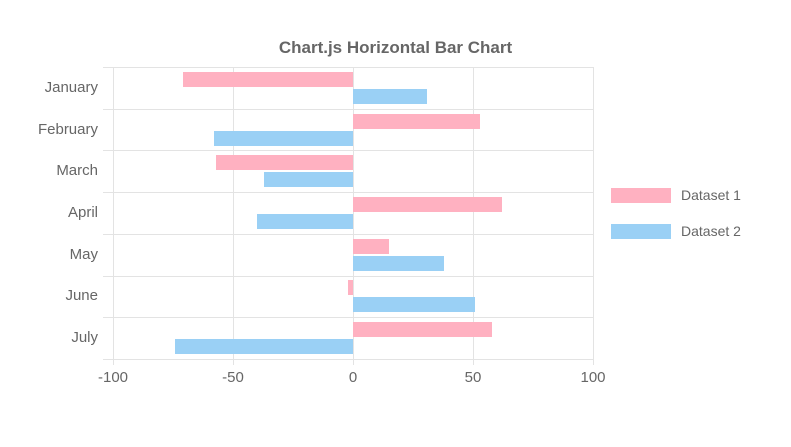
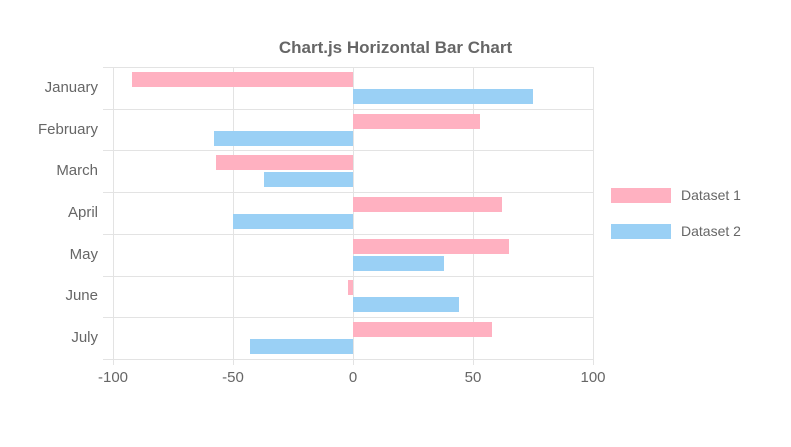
Dataset 1/January: -71 -> -92
Dataset 2/January: 31 -> 75
Dataset 2/April: -40 -> -50
Dataset 1/May: 15 -> 65
Dataset 2/June: 51 -> 44
Dataset 2/July: -74 -> -43
